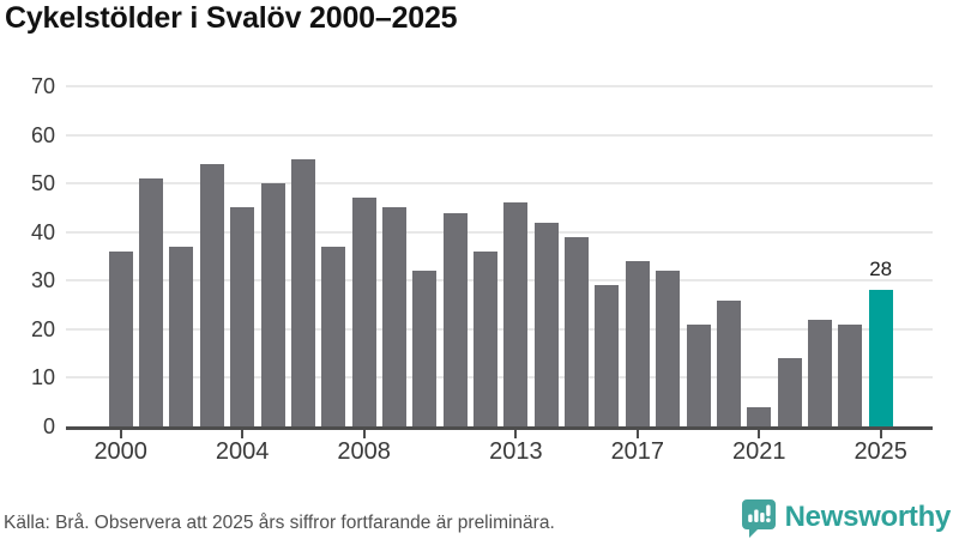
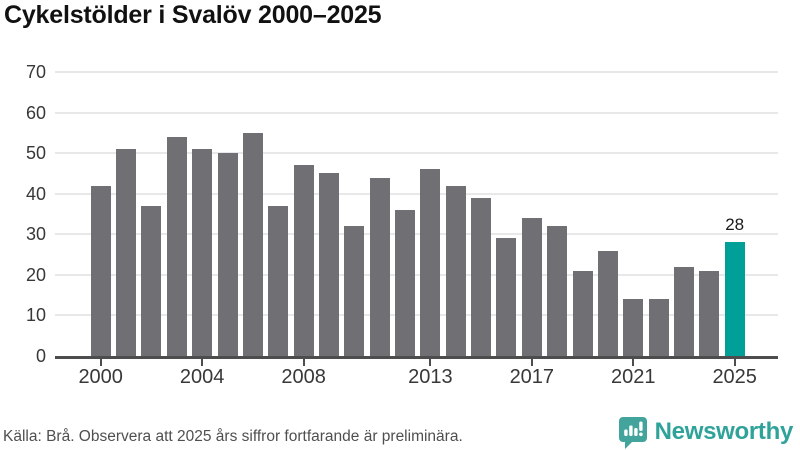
2000: 36 -> 42
2004: 45 -> 51
2021: 4 -> 14
